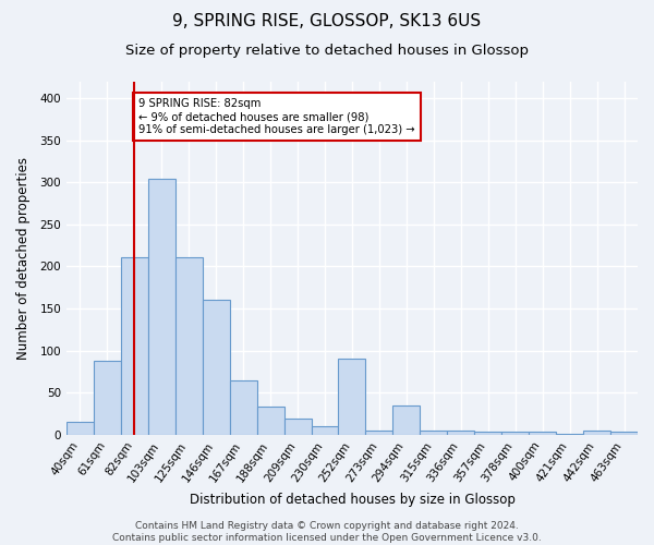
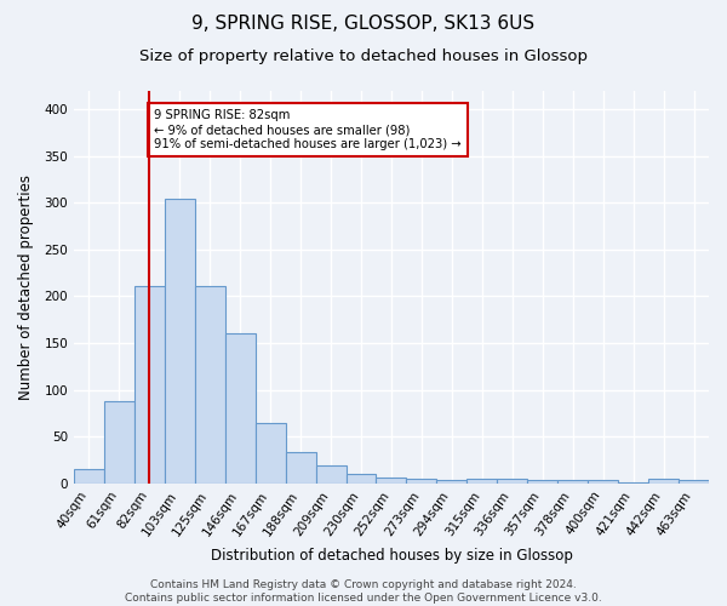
252sqm: 90 -> 6
294sqm: 34 -> 3
